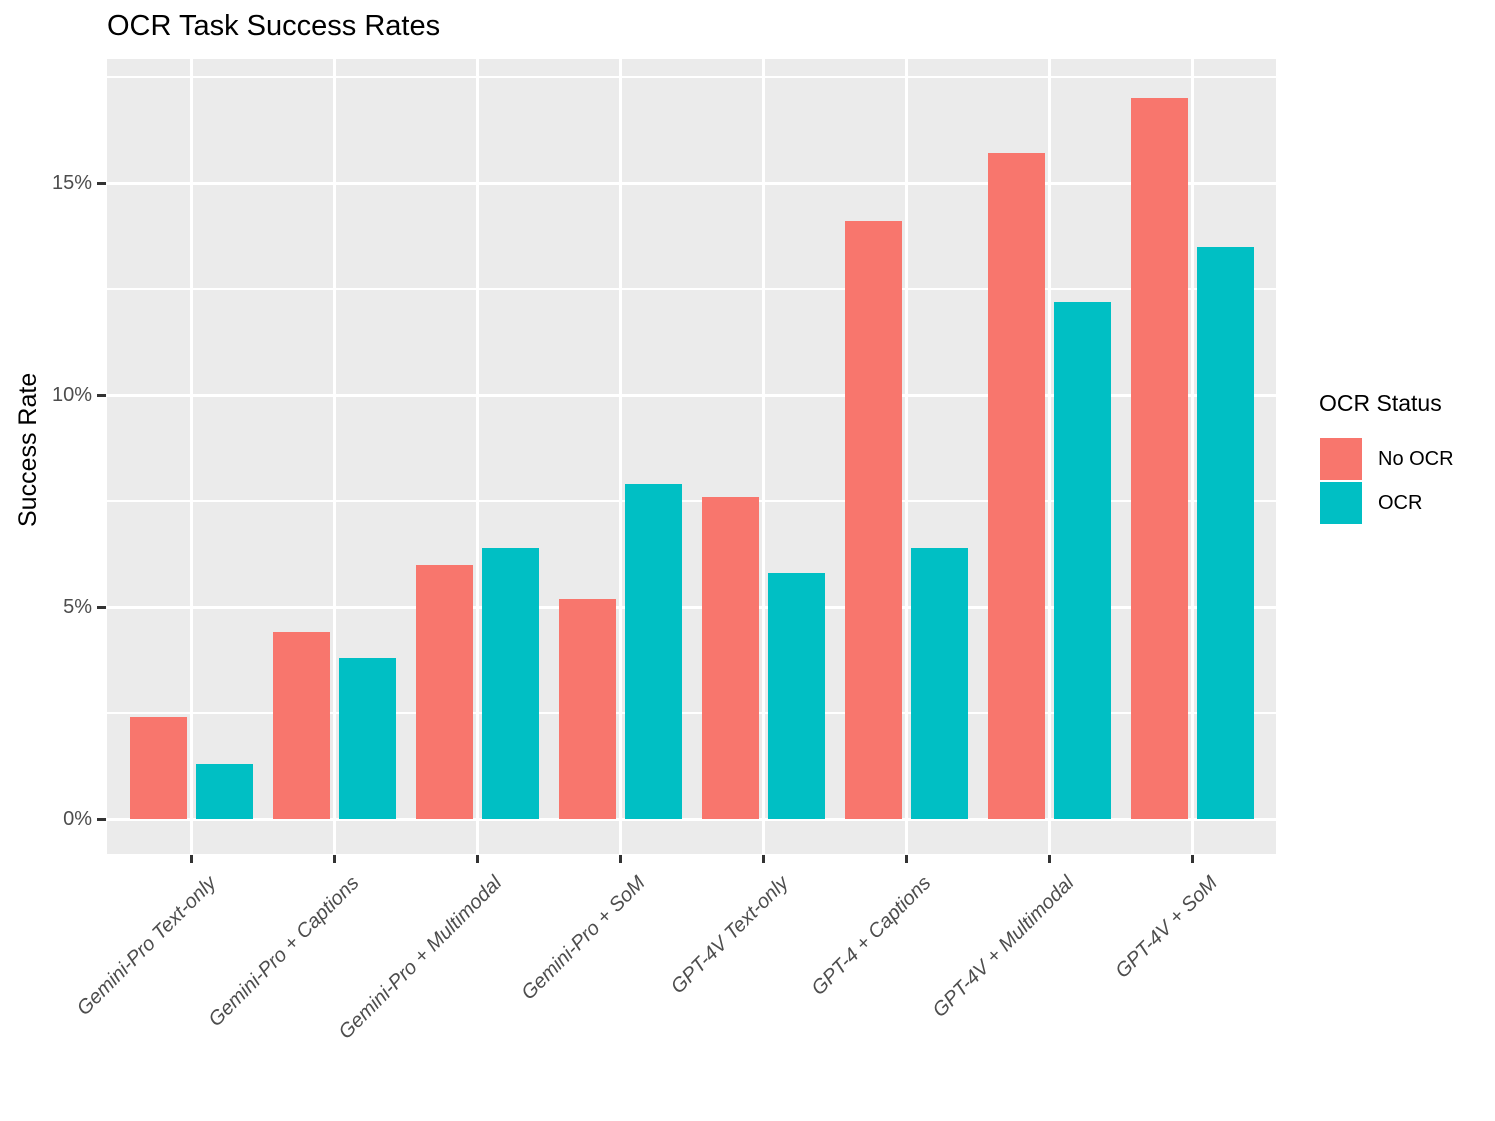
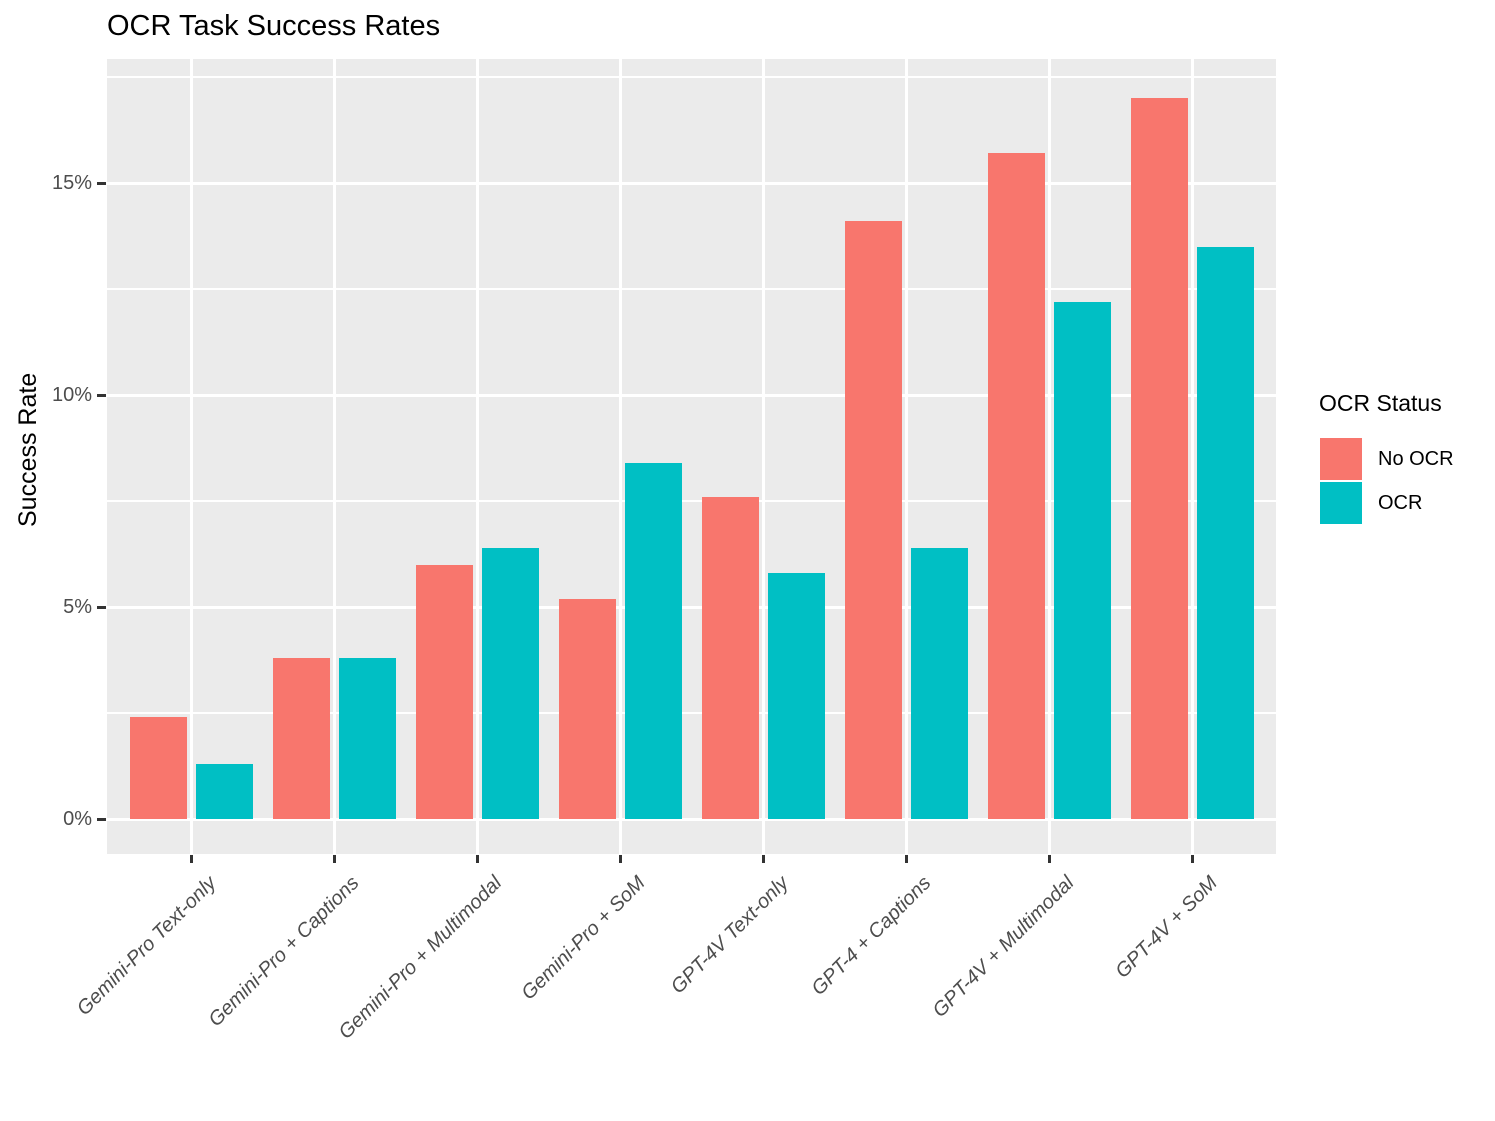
No OCR/Gemini-Pro + Captions: 4.4% -> 3.8%
OCR/Gemini-Pro + SoM: 7.9% -> 8.4%
